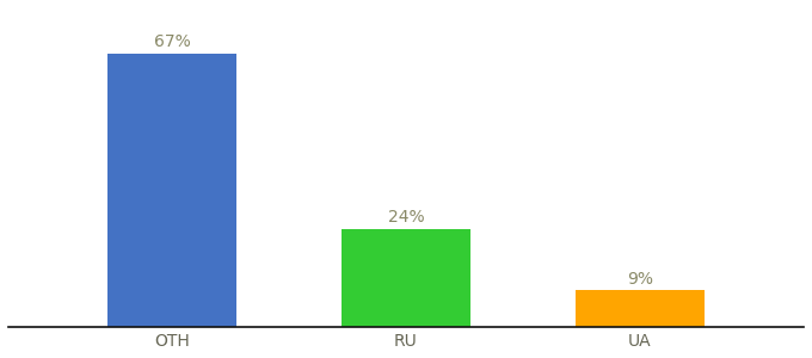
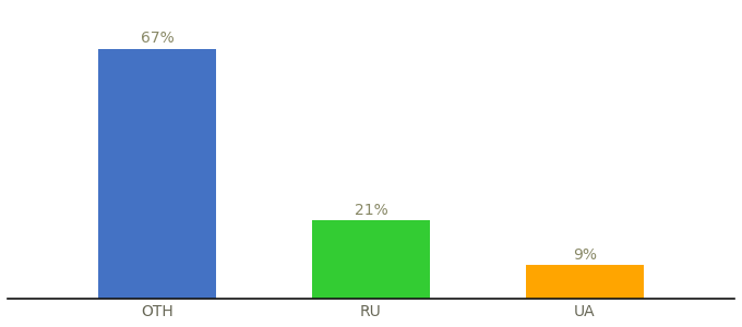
RU: 24% -> 21%
